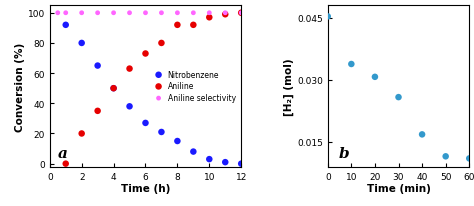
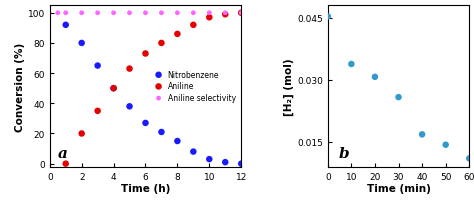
Aniline/8: 92 -> 86
50: 0.0115 -> 0.0143
